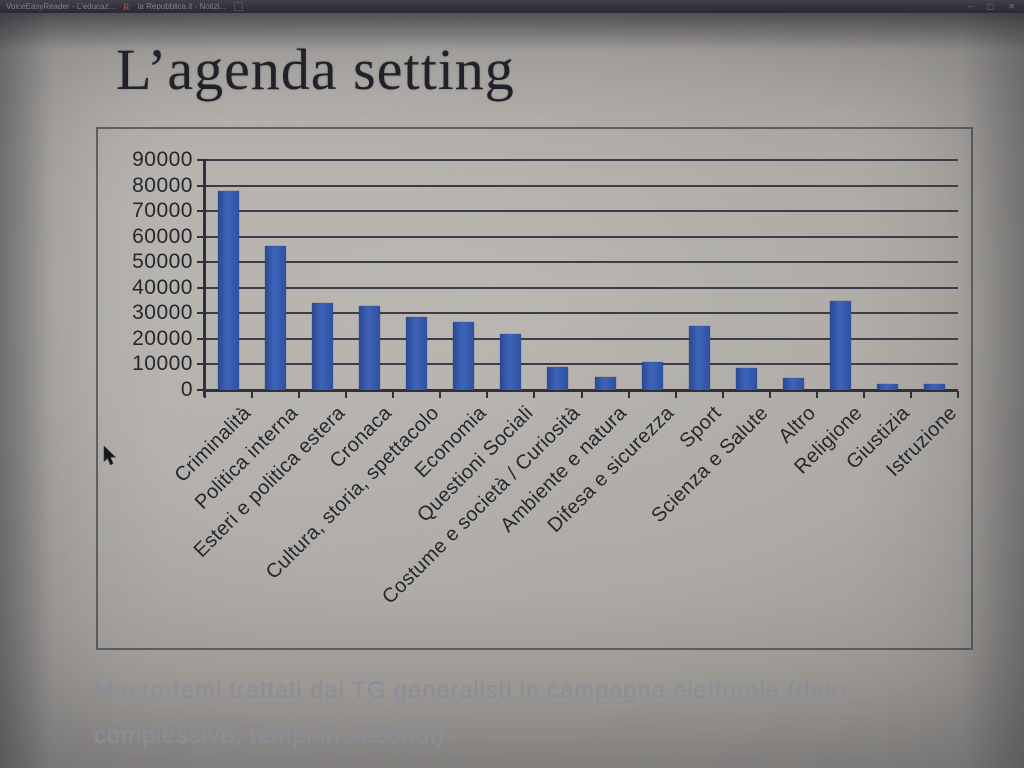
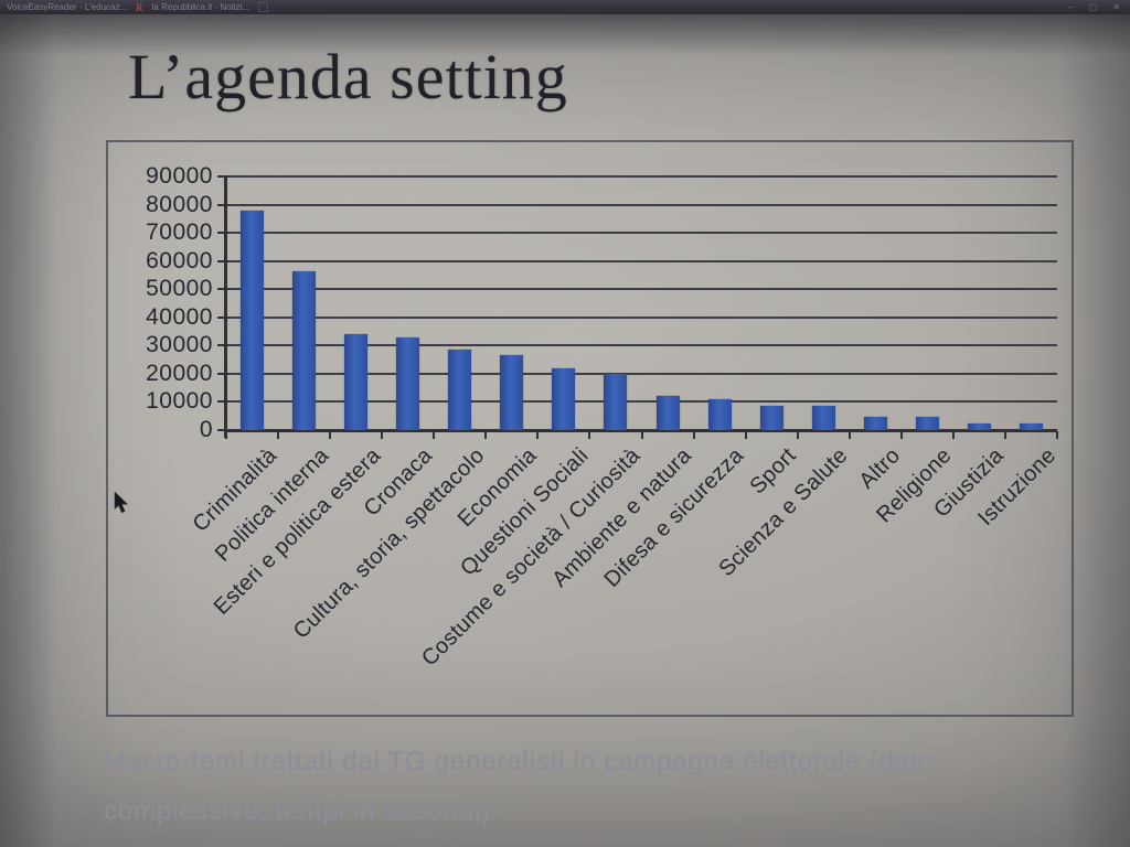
Costume e società / Curiosità: 9000 -> 20000
Ambiente e natura: 5000 -> 12000
Sport: 25000 -> 9000
Religione: 35000 -> 5000
